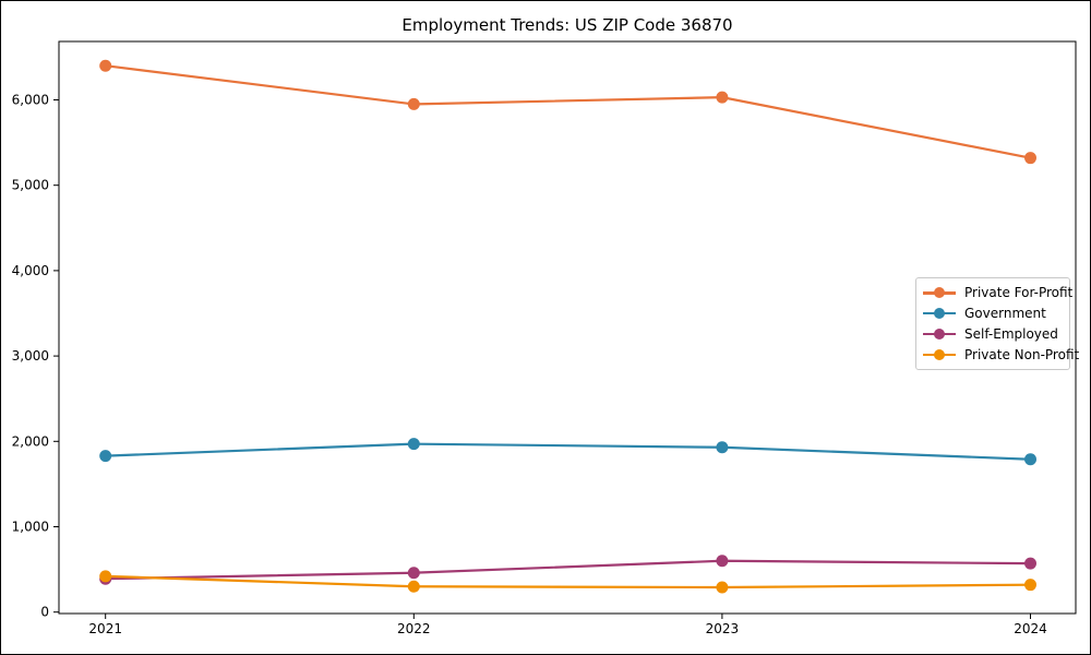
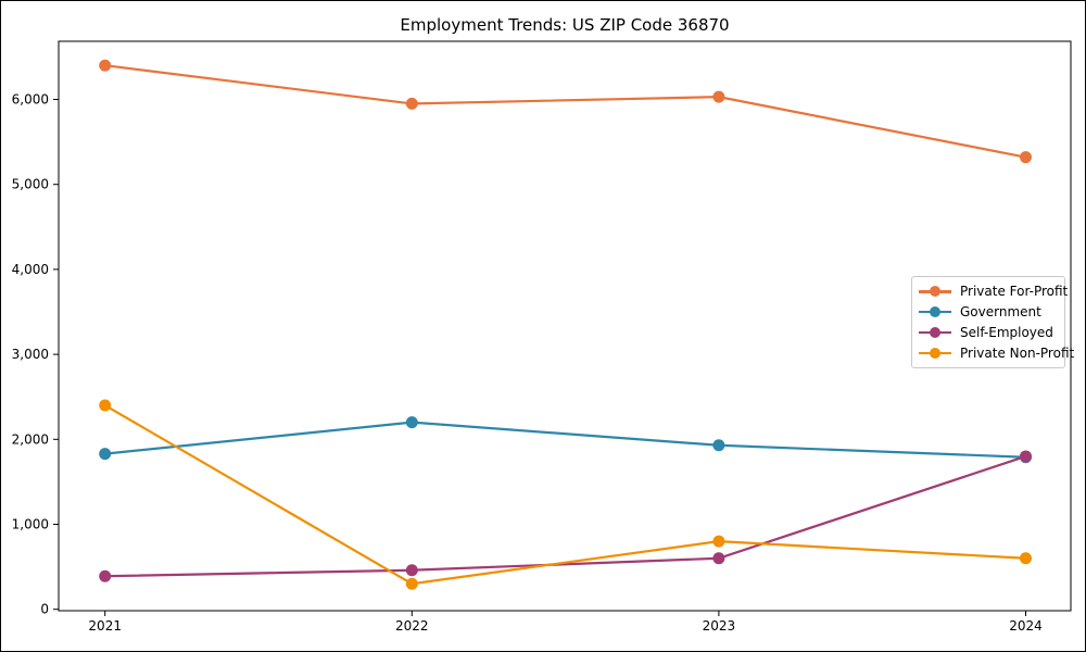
Private Non-Profit/2021: 400 -> 2400
Government/2022: 2000 -> 2200
Private Non-Profit/2023: 300 -> 800
Self-Employed/2024: 600 -> 1800
Private Non-Profit/2024: 300 -> 600
